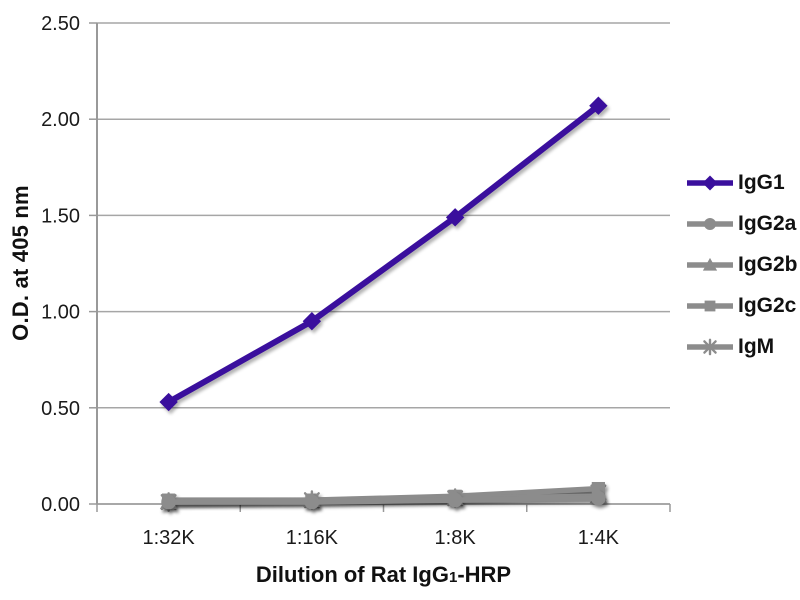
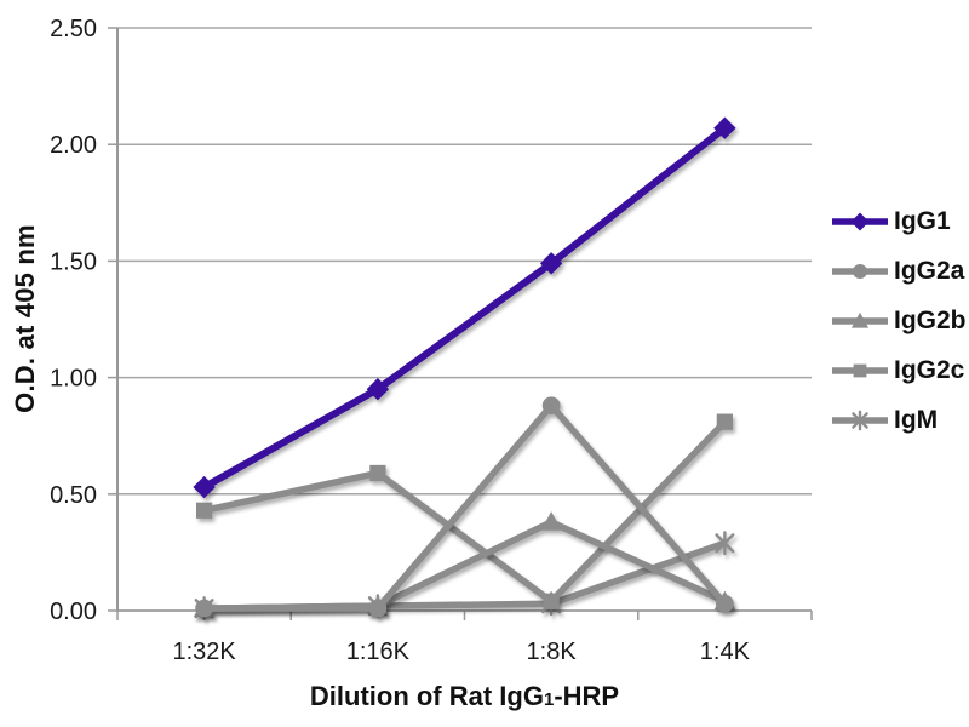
IgG2c/1:32K: 0.02 -> 0.43
IgG2c/1:16K: 0.02 -> 0.59
IgG2a/1:8K: 0.02 -> 0.88
IgG2b/1:8K: 0.03 -> 0.38
IgG2c/1:4K: 0.08 -> 0.81
IgM/1:4K: 0.06 -> 0.29
